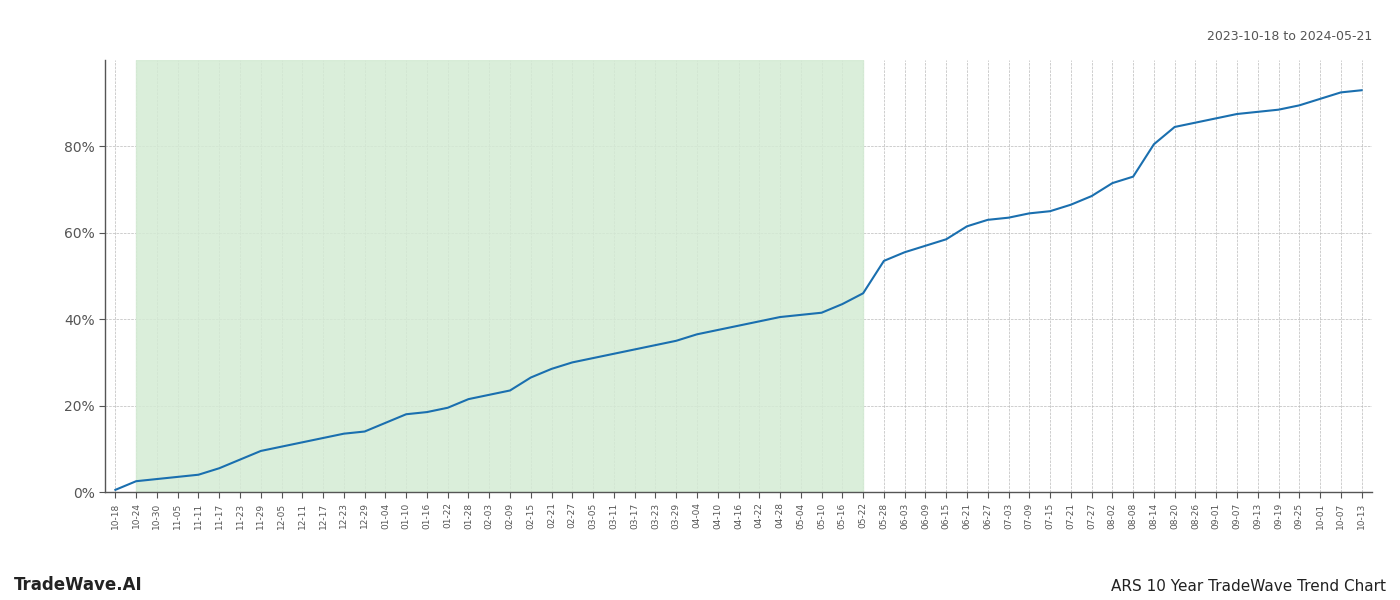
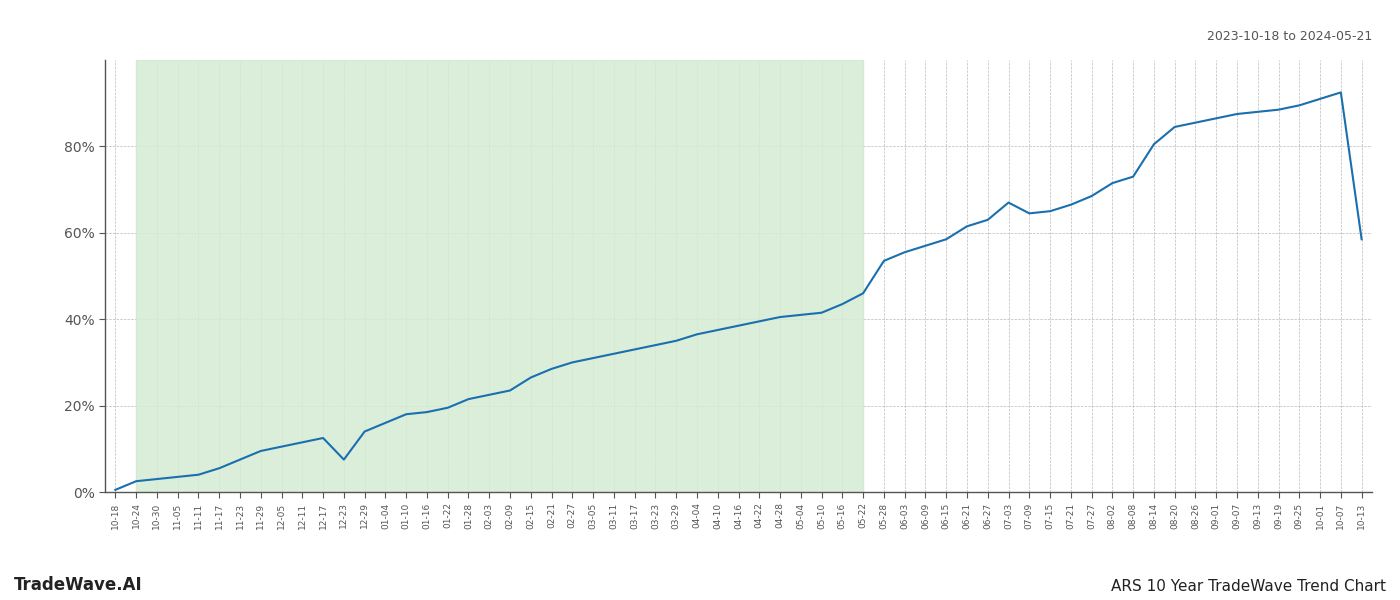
12-23: 13.5% -> 7.5%
07-03: 63.5% -> 67.0%
10-13: 93.0% -> 58.5%
